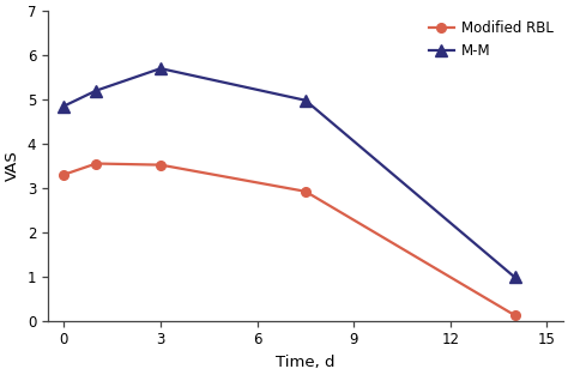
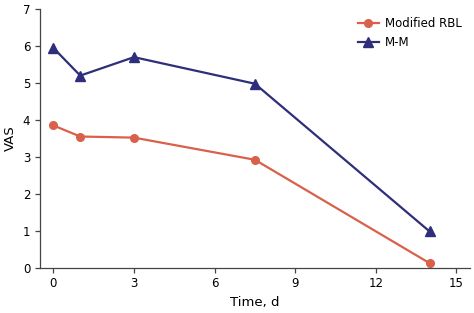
Modified RBL/0: 3.30 -> 3.85
M-M/0: 4.85 -> 5.95
